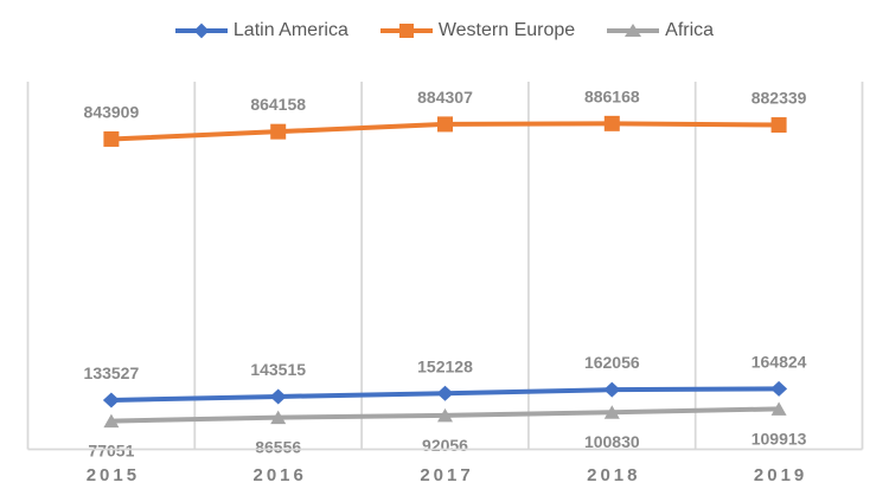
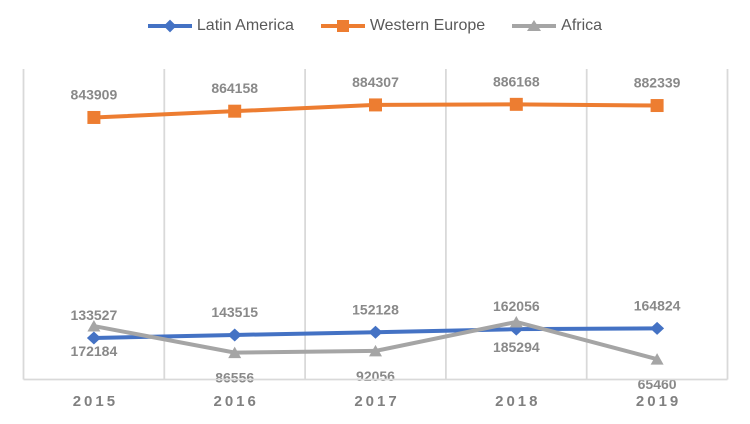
Africa/2015: 77051 -> 172184
Africa/2018: 100830 -> 185294
Africa/2019: 109913 -> 65460
